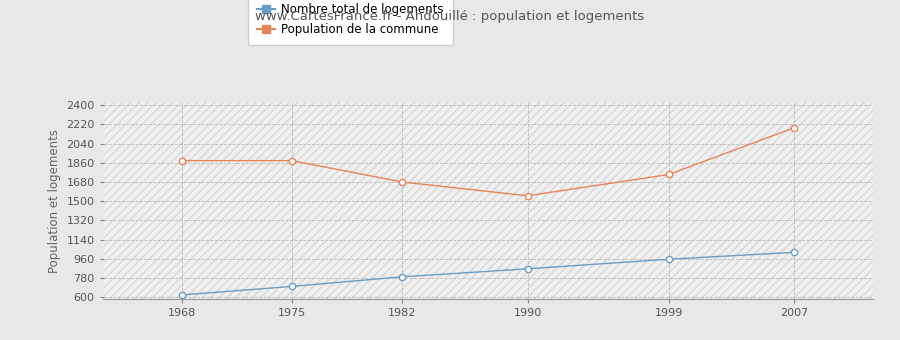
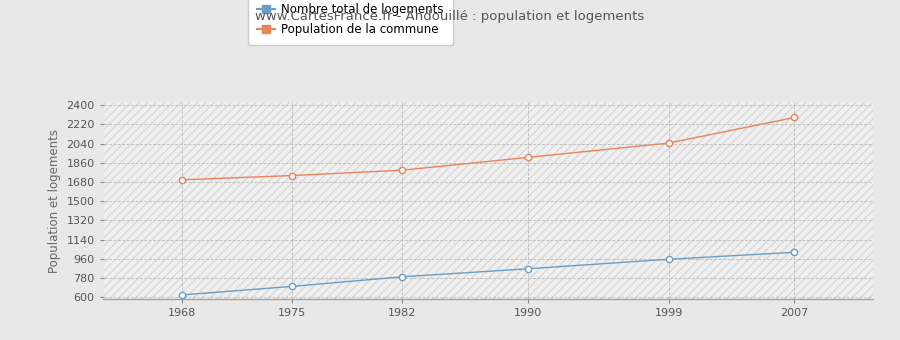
Population de la commune/1968: 1880 -> 1700
Population de la commune/1975: 1880 -> 1740
Population de la commune/1982: 1680 -> 1790
Population de la commune/1990: 1550 -> 1910
Population de la commune/1999: 1750 -> 2040
Population de la commune/2007: 2190 -> 2280
